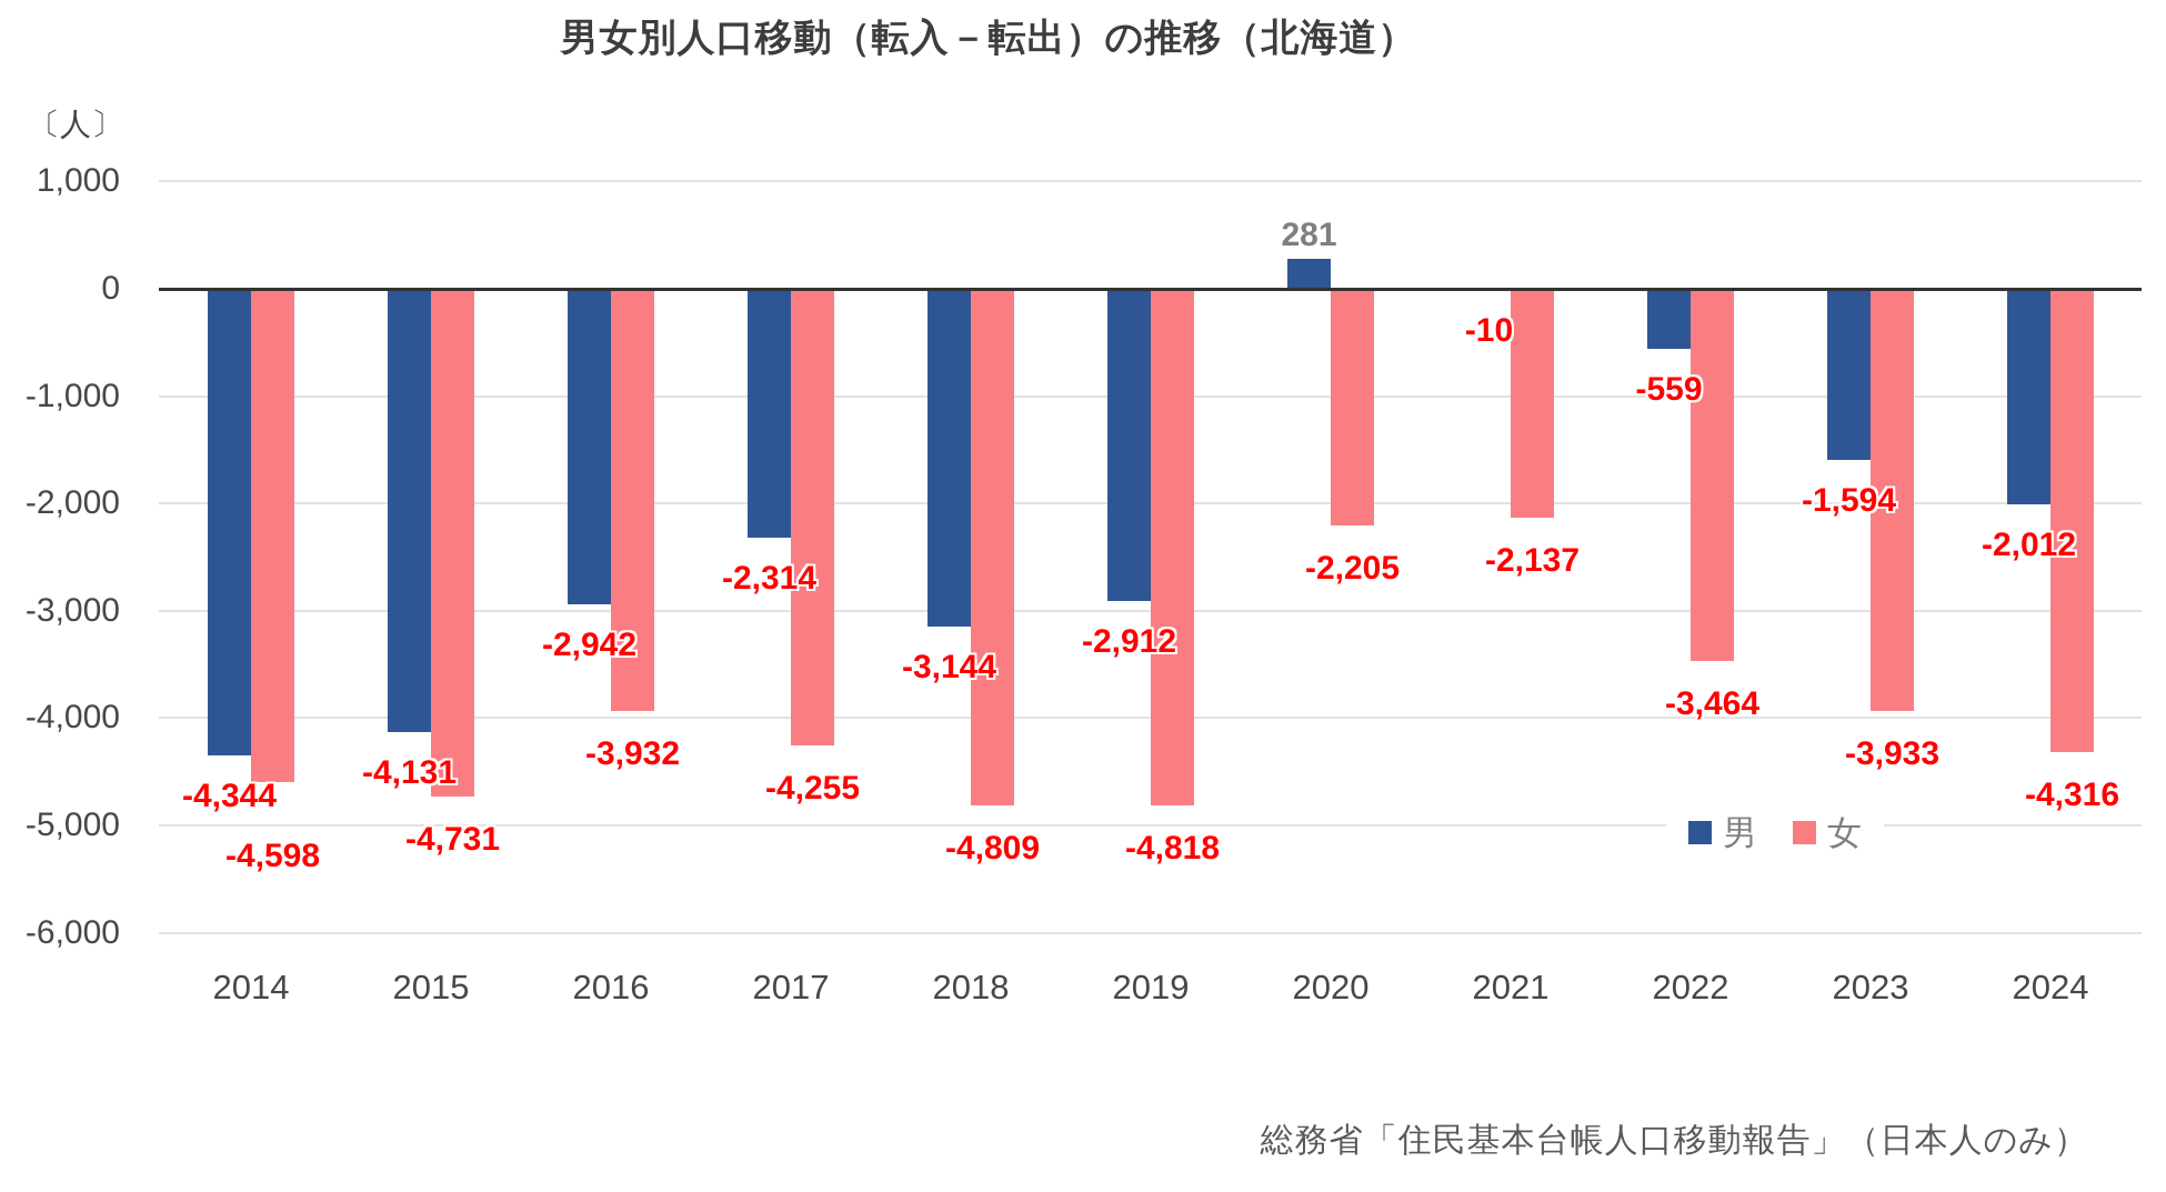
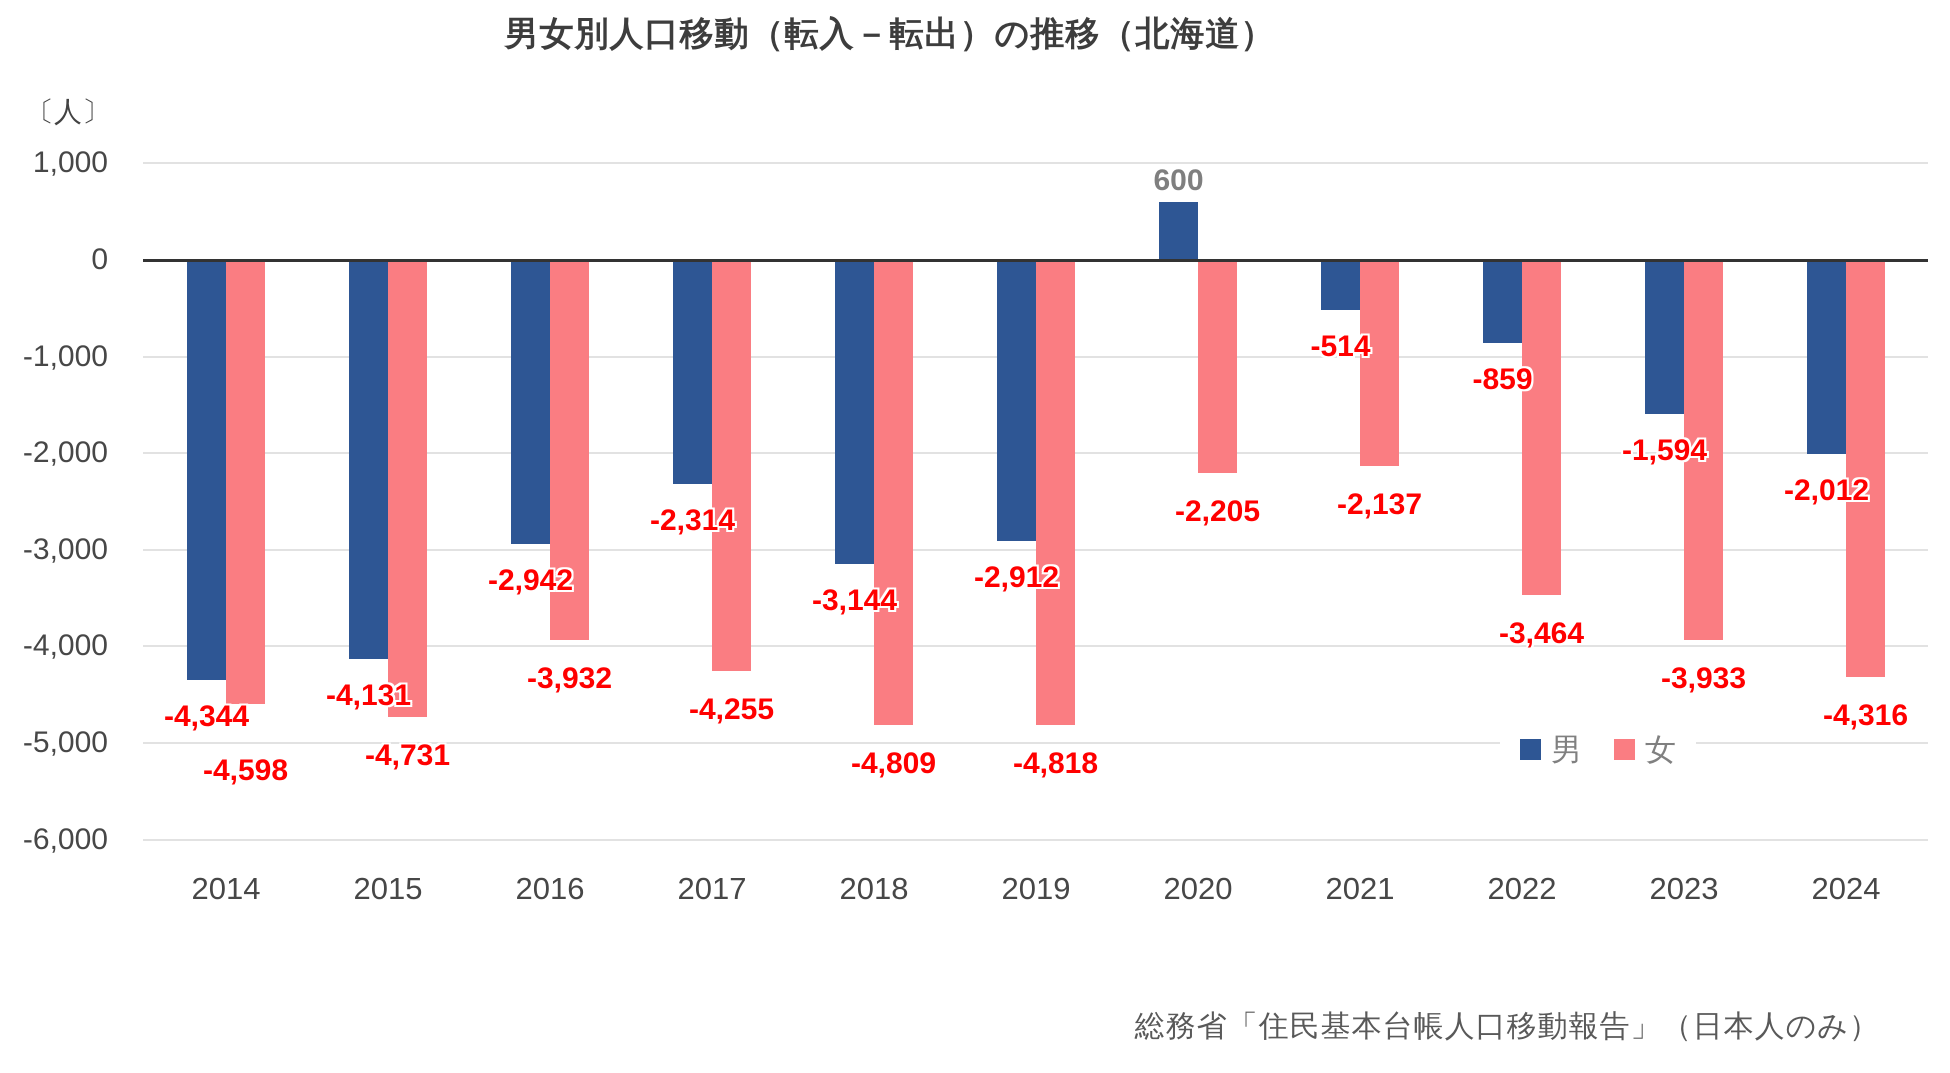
男/2020: 281 -> 600
男/2021: -10 -> -514
男/2022: -559 -> -859
